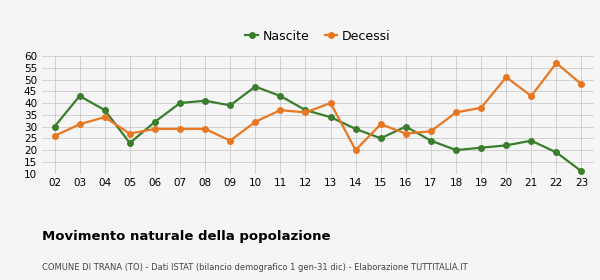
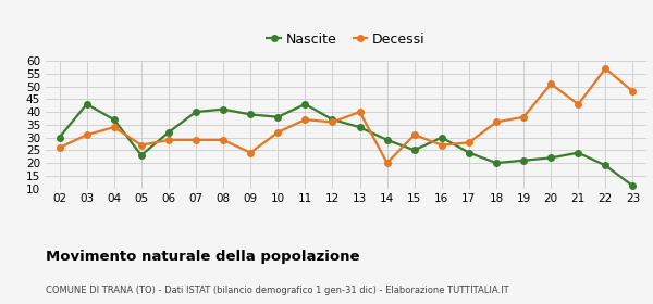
Nascite/10: 47 -> 38
